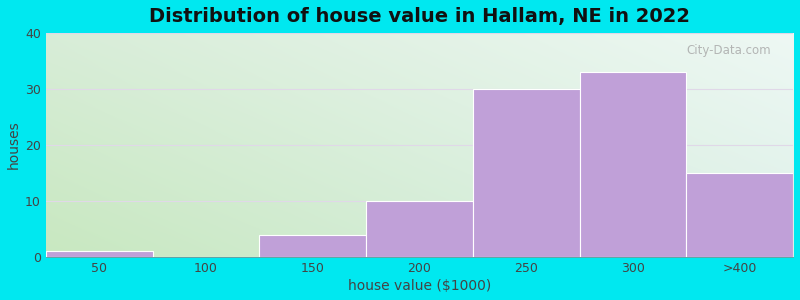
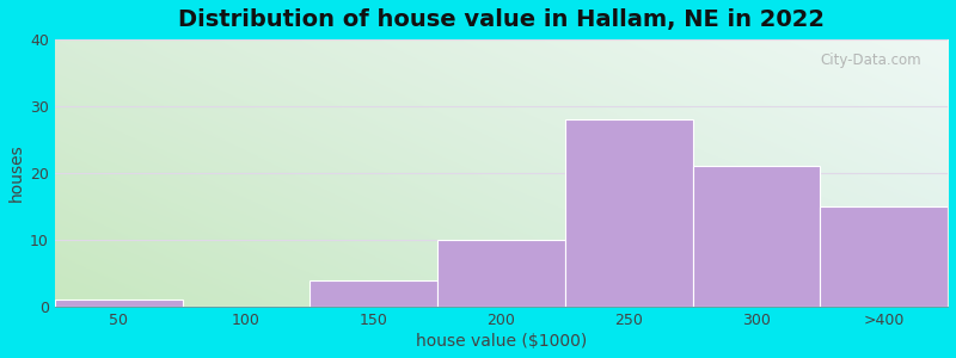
250: 30 -> 28
300: 33 -> 21
